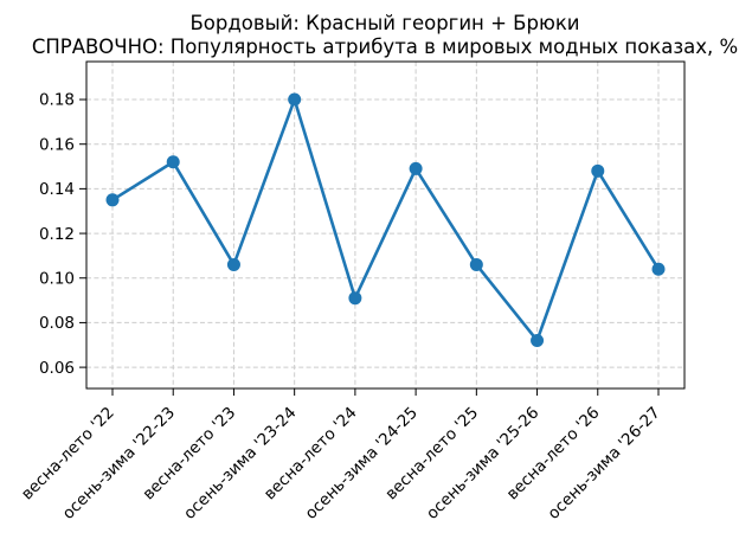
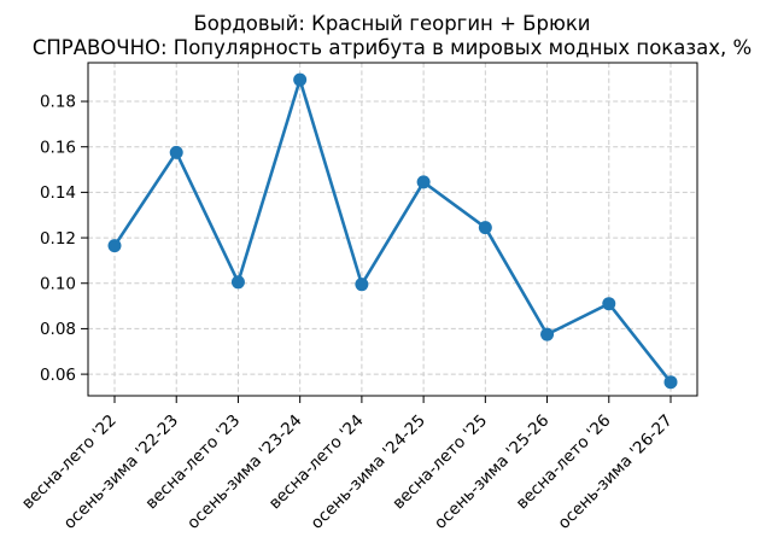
весна-лето '22: 0.135 -> 0.117
осень-зима '22-23: 0.152 -> 0.158
весна-лето '23: 0.106 -> 0.101
осень-зима '23-24: 0.180 -> 0.190
весна-лето '24: 0.091 -> 0.100
осень-зима '24-25: 0.149 -> 0.144
весна-лето '25: 0.106 -> 0.124
осень-зима '25-26: 0.072 -> 0.077
весна-лето '26: 0.148 -> 0.091
осень-зима '26-27: 0.104 -> 0.057
